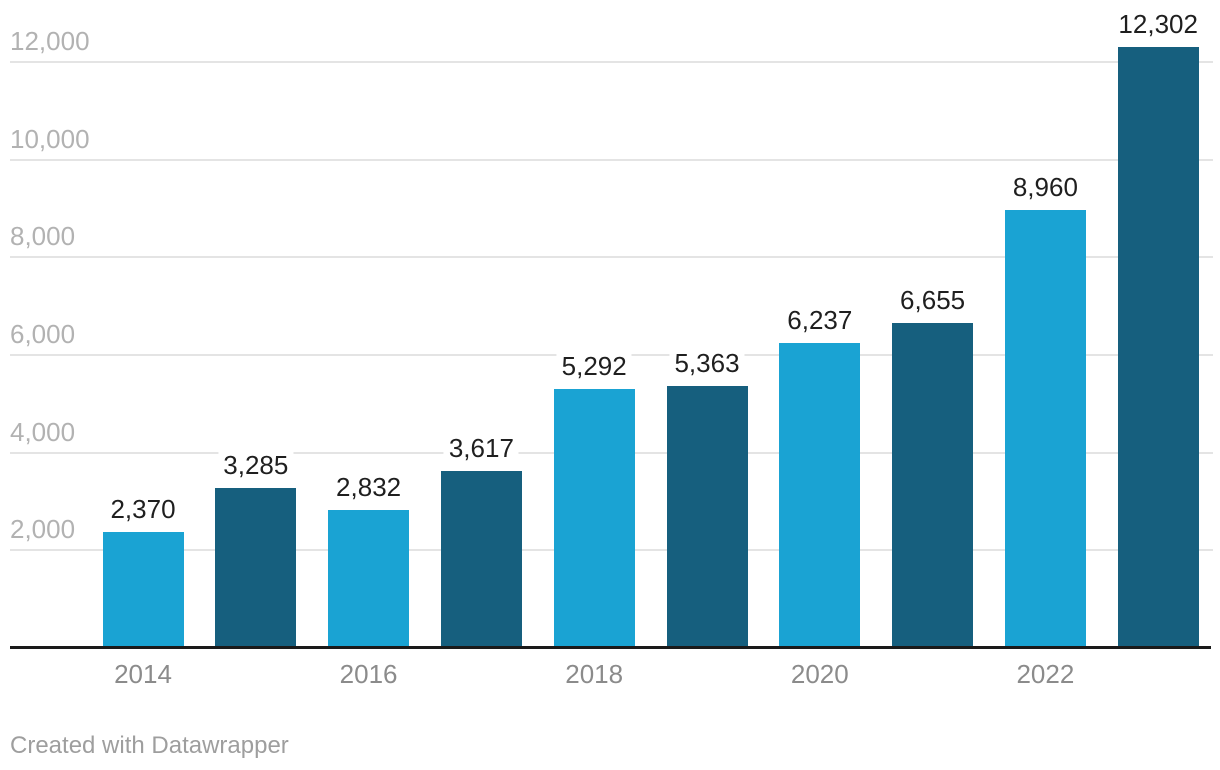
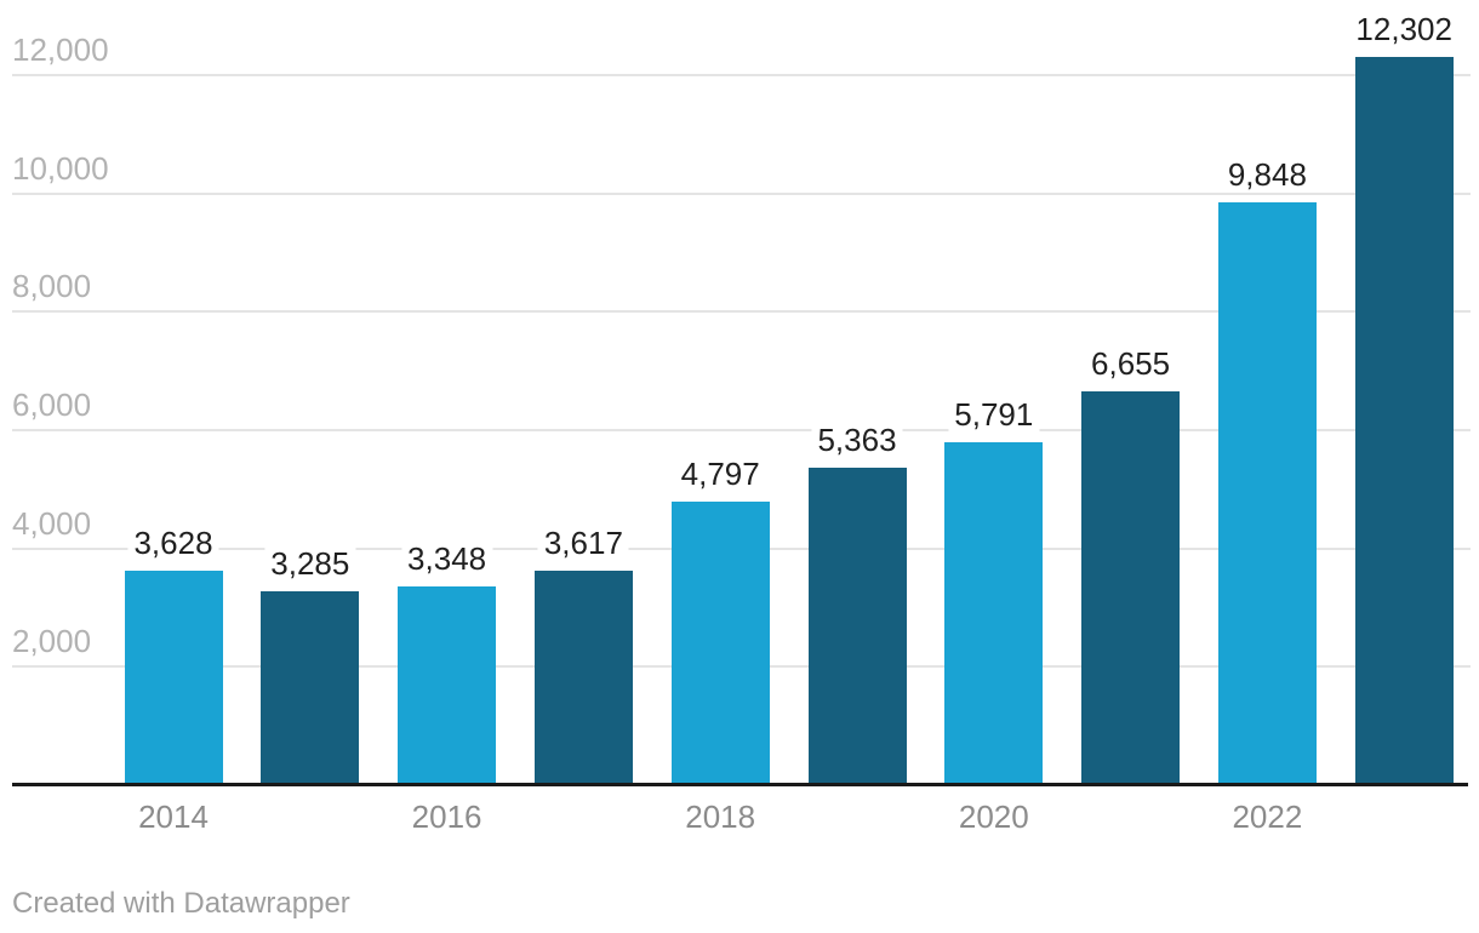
2014: 2,370 -> 3,628
2016: 2,832 -> 3,348
2018: 5,292 -> 4,797
2020: 6,237 -> 5,791
2022: 8,960 -> 9,848
